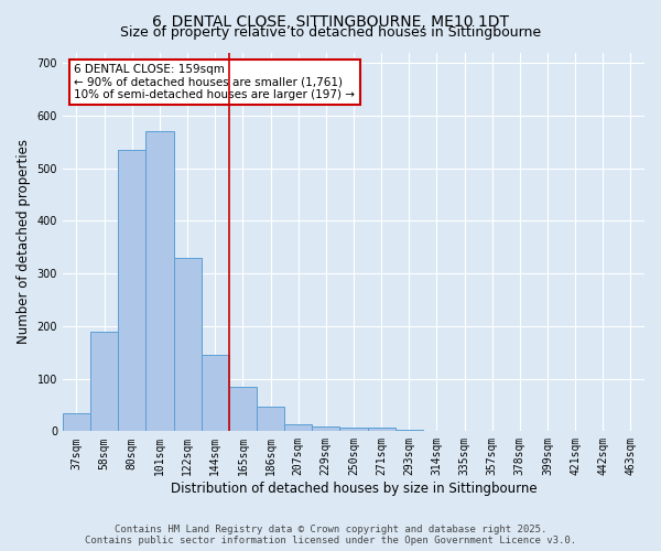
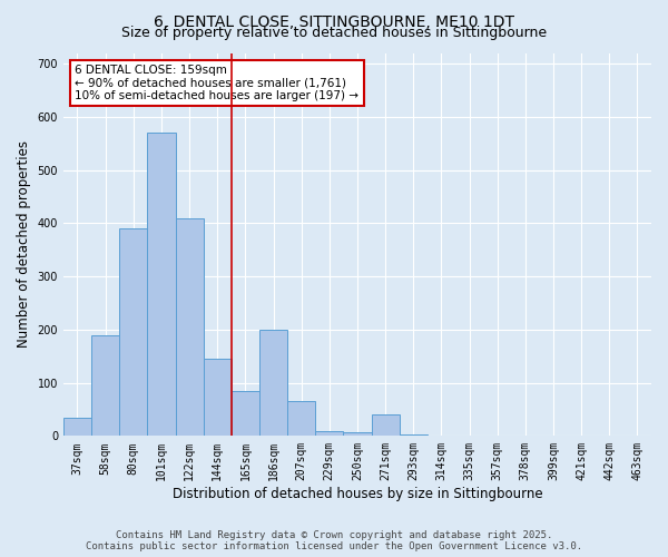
80sqm: 535 -> 390
122sqm: 330 -> 410
186sqm: 47 -> 200
207sqm: 13 -> 65
271sqm: 8 -> 40
